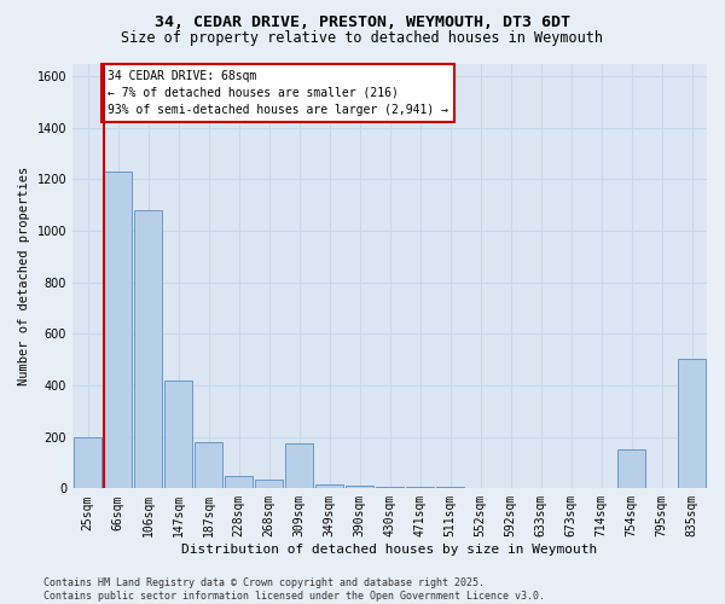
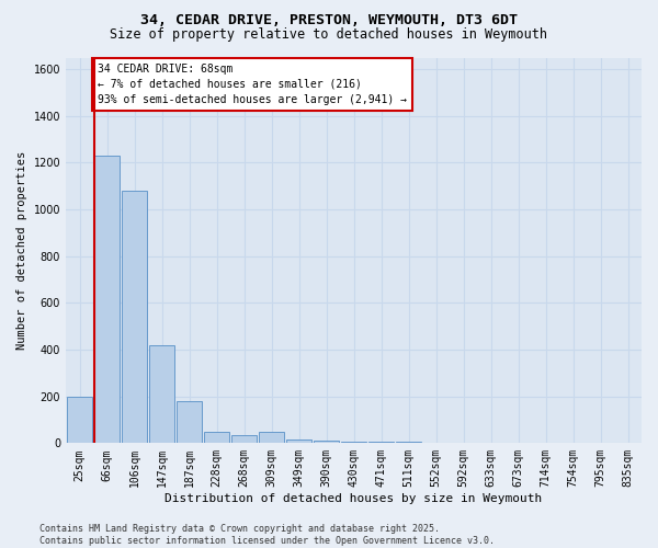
309sqm: 175 -> 50
754sqm: 150 -> 2
835sqm: 505 -> 2
